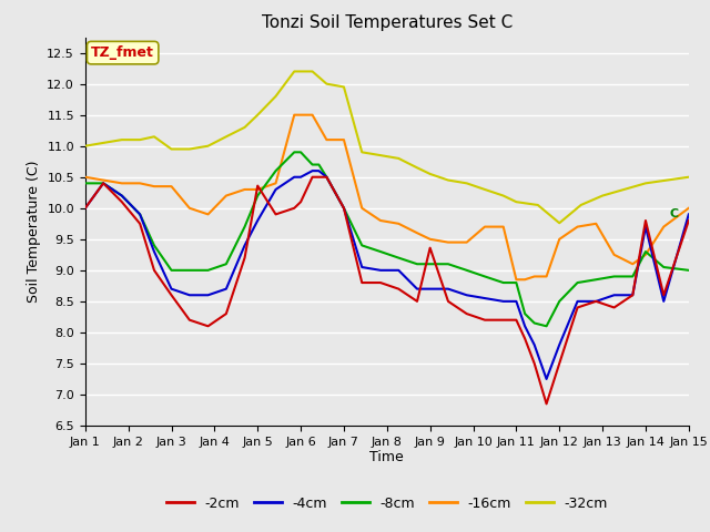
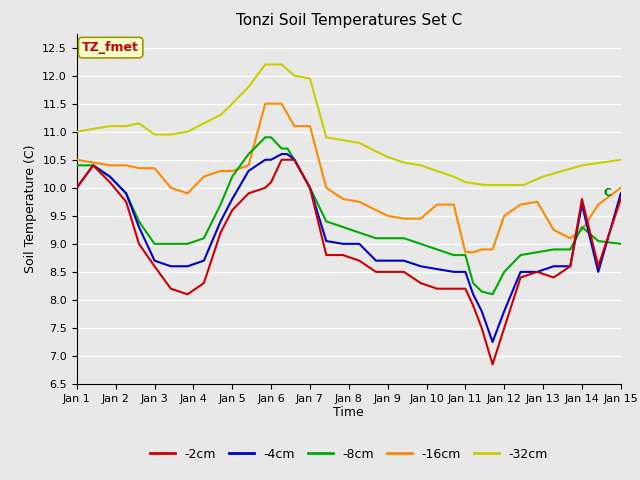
-2cm/Jan 5: 10.36 -> 9.60
-2cm/Jan 9: 9.36 -> 8.50
-32cm/Jan 12: 9.76 -> 10.05
